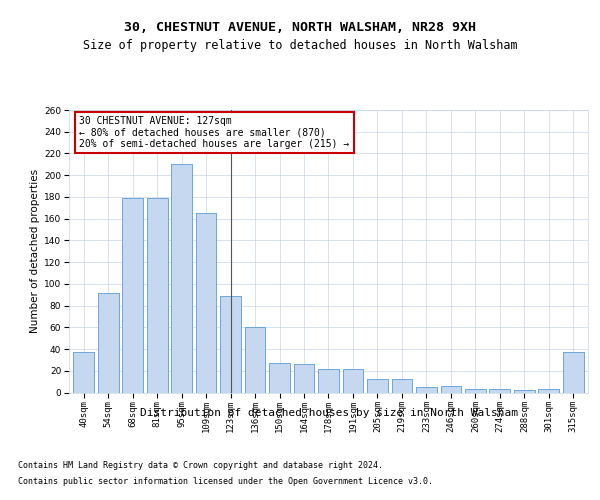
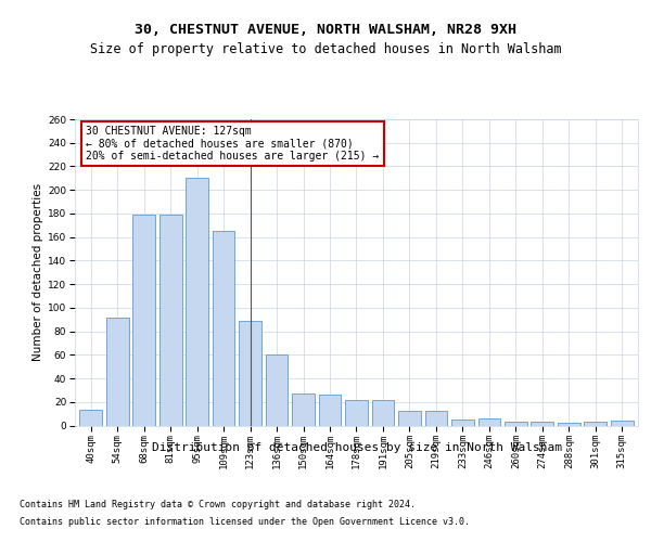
40sqm: 37 -> 13
315sqm: 37 -> 4
